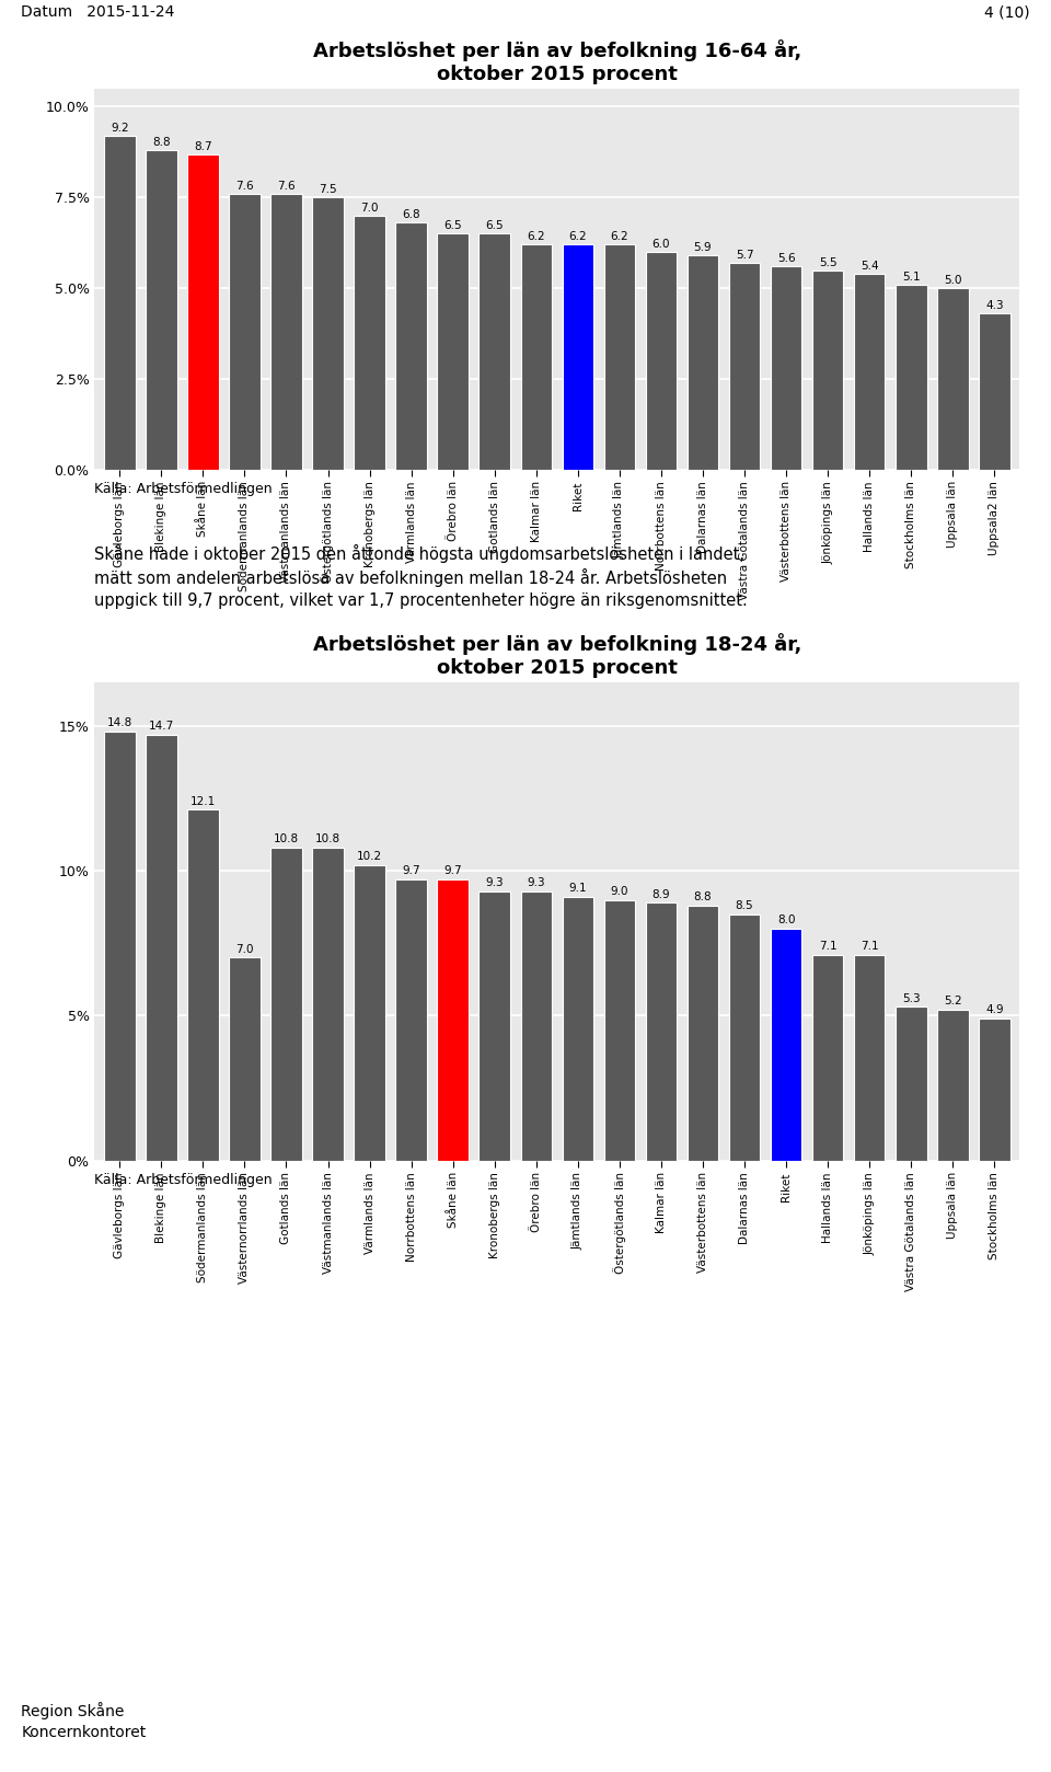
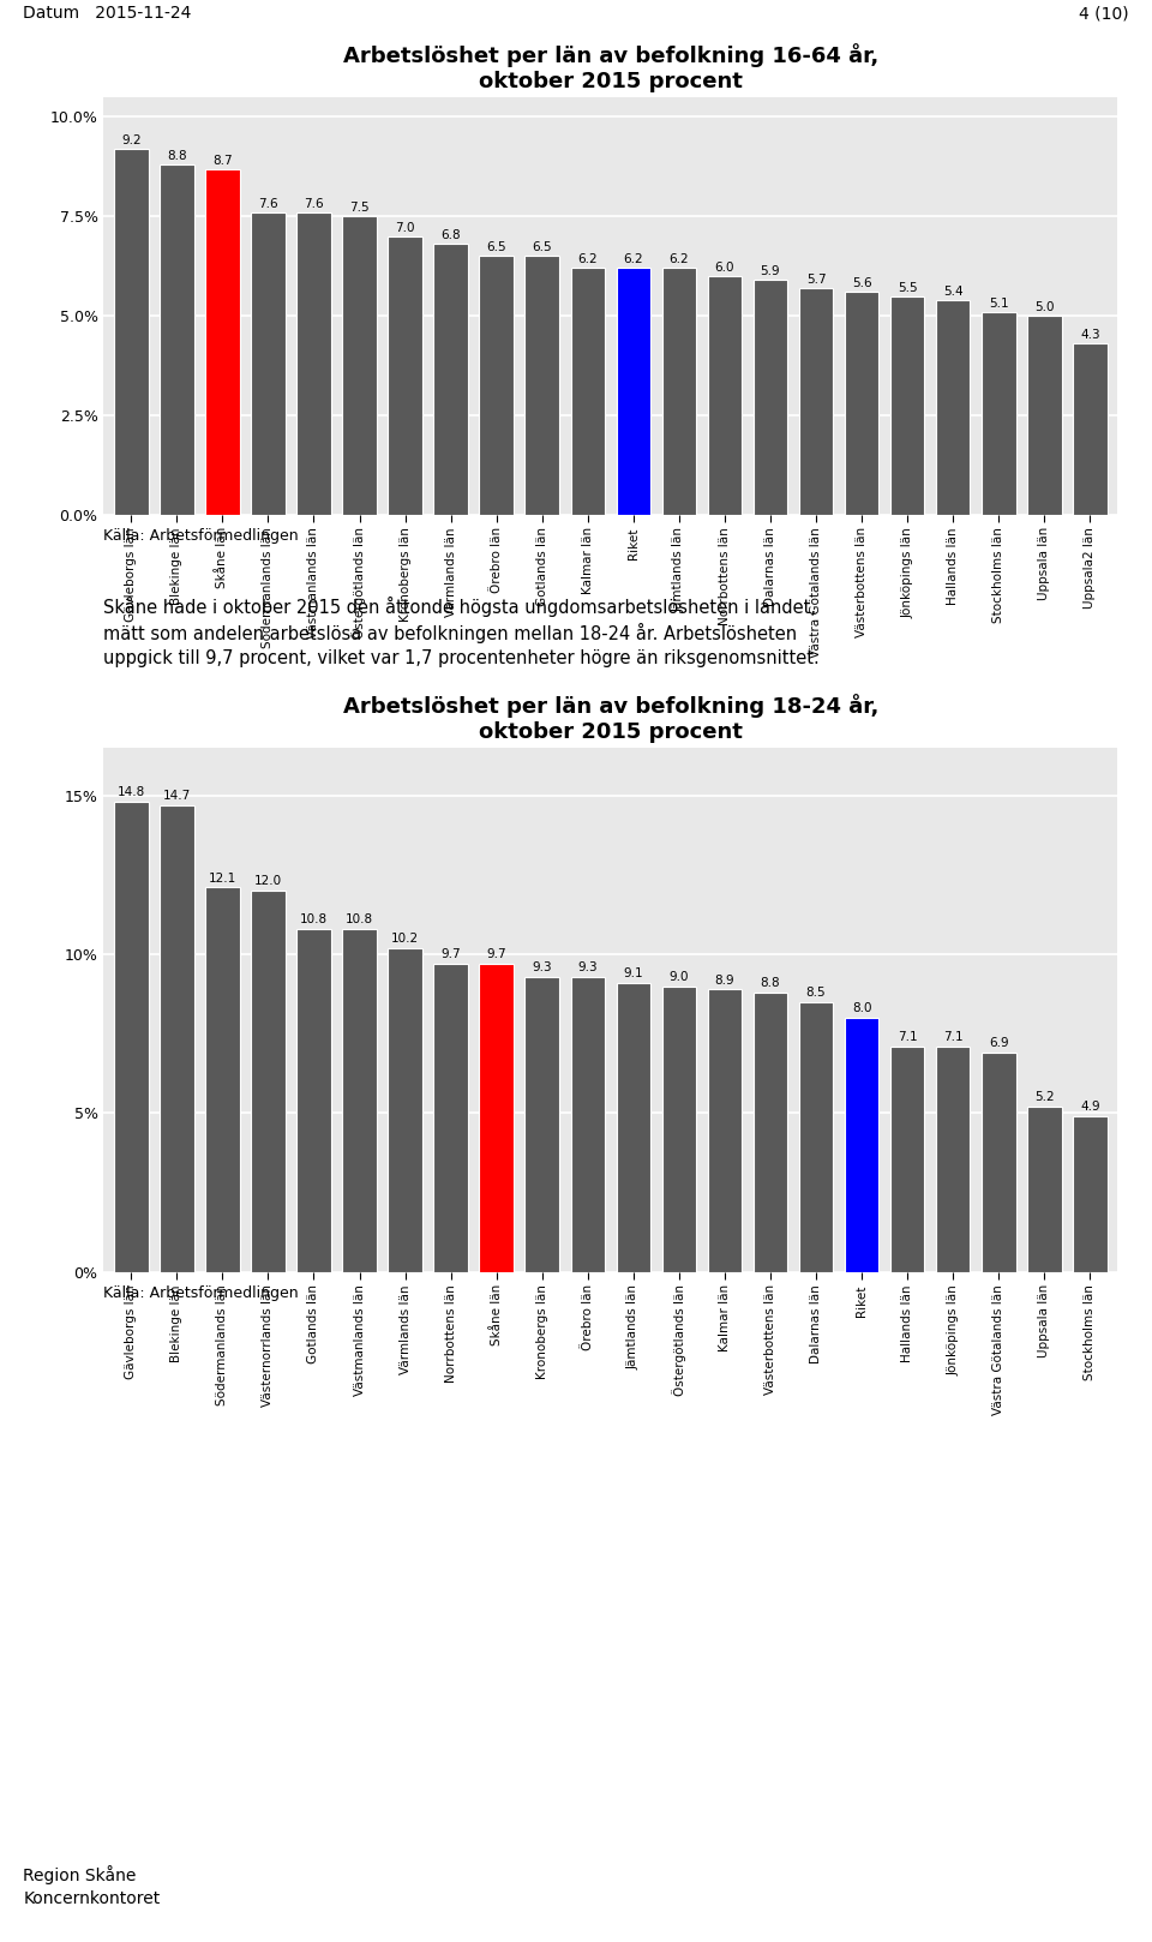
Västernorrlands län: 7.0 -> 12.0
Västra Götalands län: 5.3 -> 6.9
